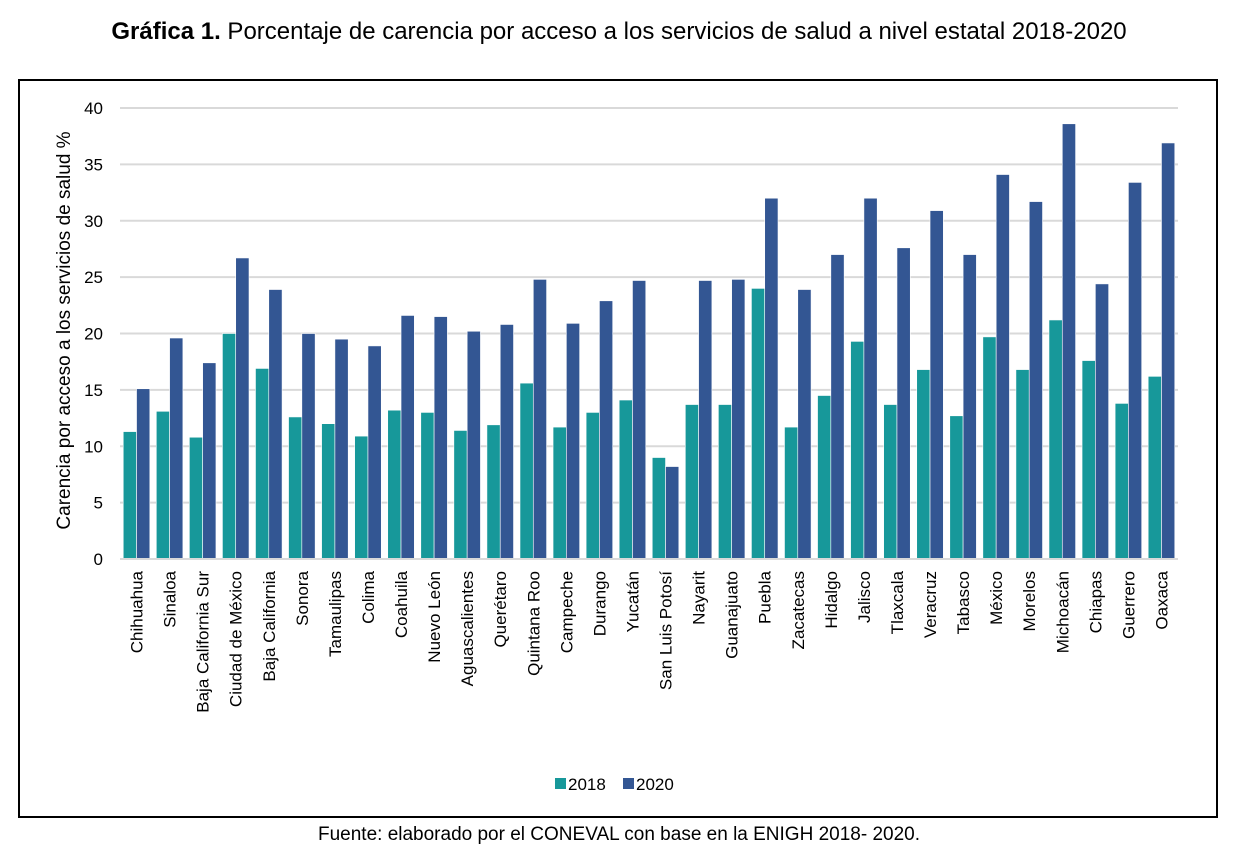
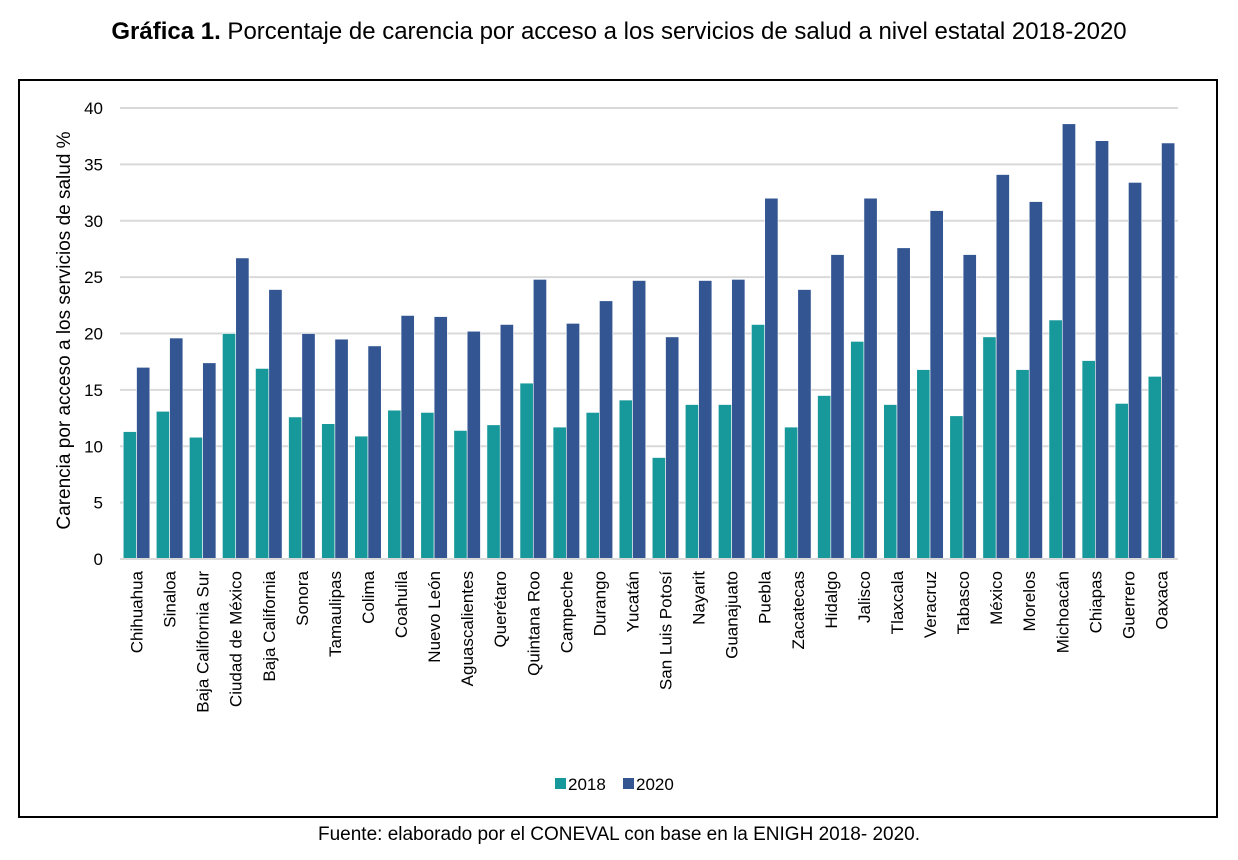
2020/Chihuahua: 15.1 -> 17.0
2020/San Luis Potosí: 8.2 -> 19.7
2018/Puebla: 24.0 -> 20.8
2020/Chiapas: 24.4 -> 37.1
